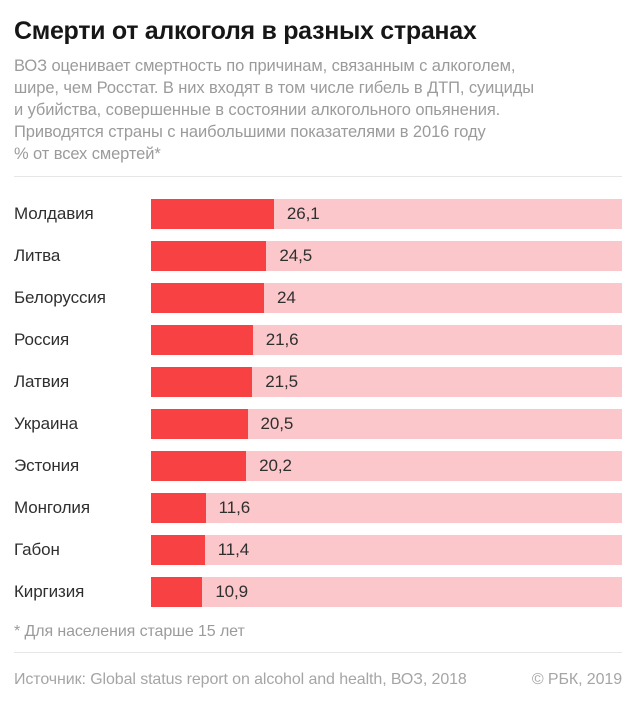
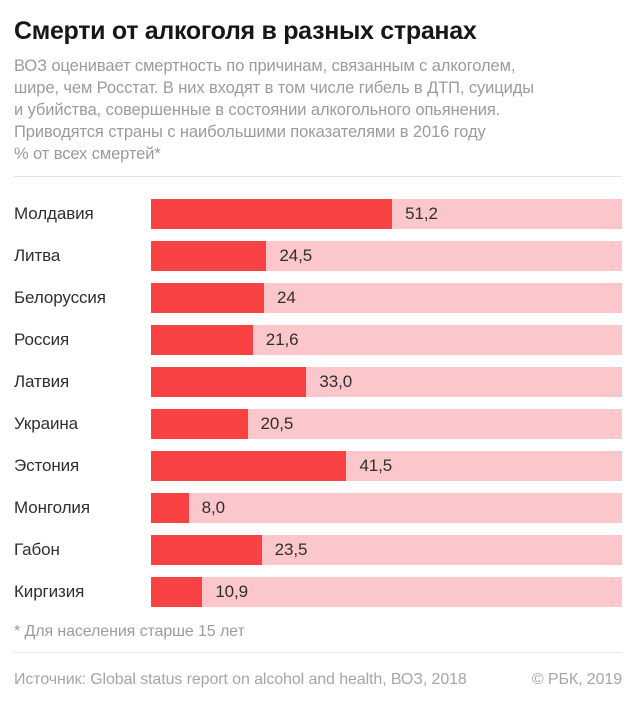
Молдавия: 26,1 -> 51,2
Латвия: 21,5 -> 33,0
Эстония: 20,2 -> 41,5
Монголия: 11,6 -> 8,0
Габон: 11,4 -> 23,5
